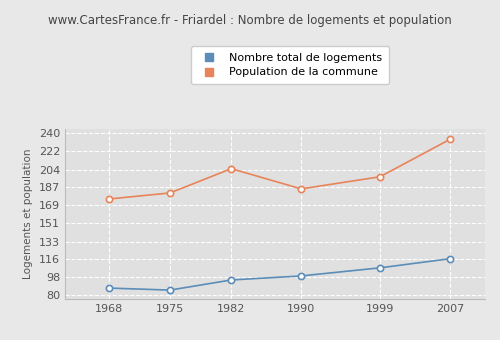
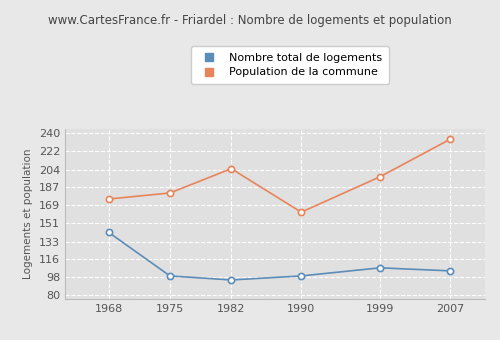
Nombre total de logements/1968: 87 -> 142
Nombre total de logements/1975: 85 -> 99
Population de la commune/1990: 185 -> 162
Nombre total de logements/2007: 116 -> 104
